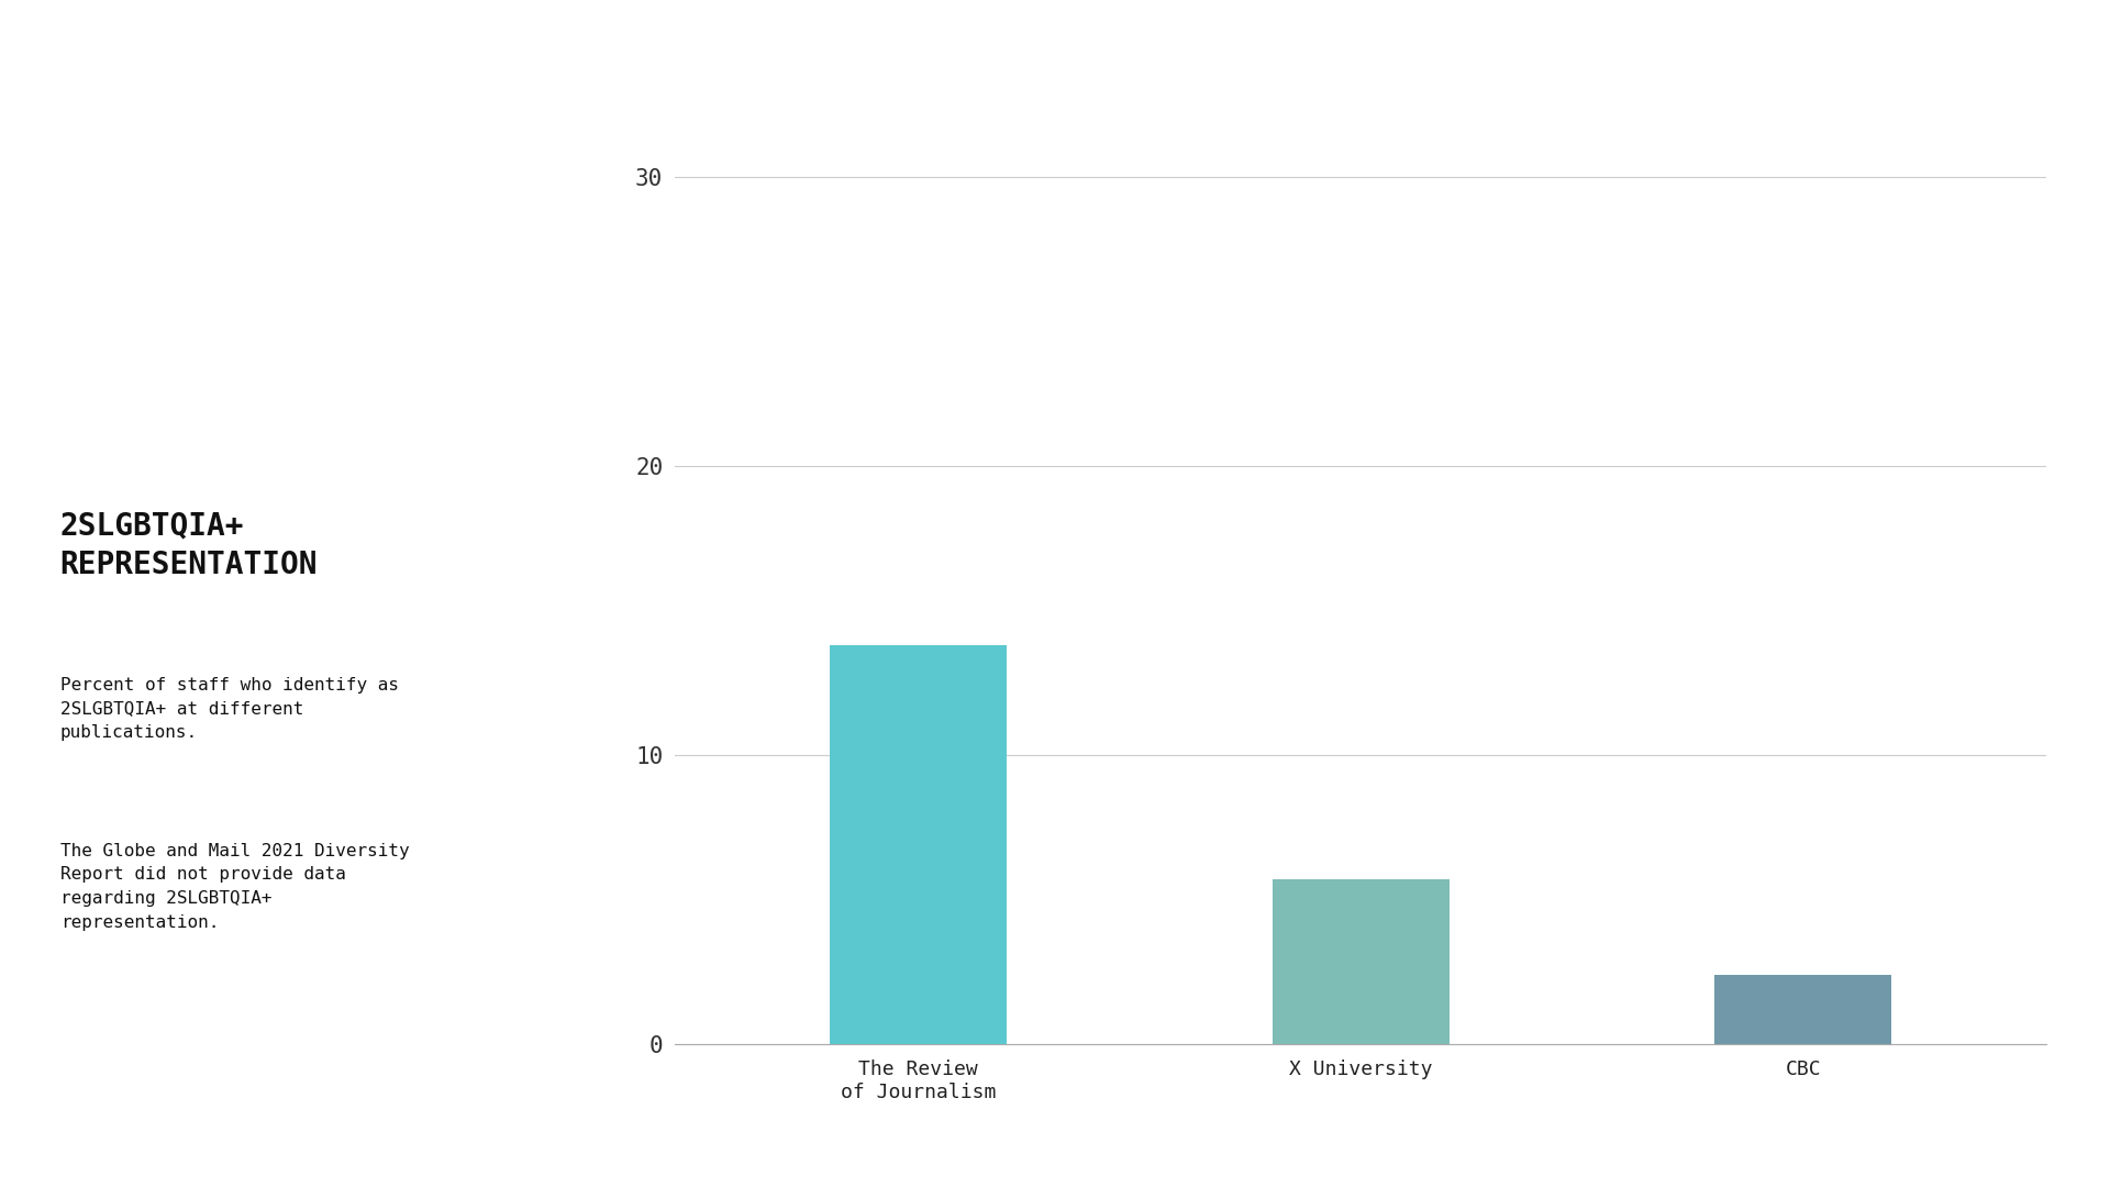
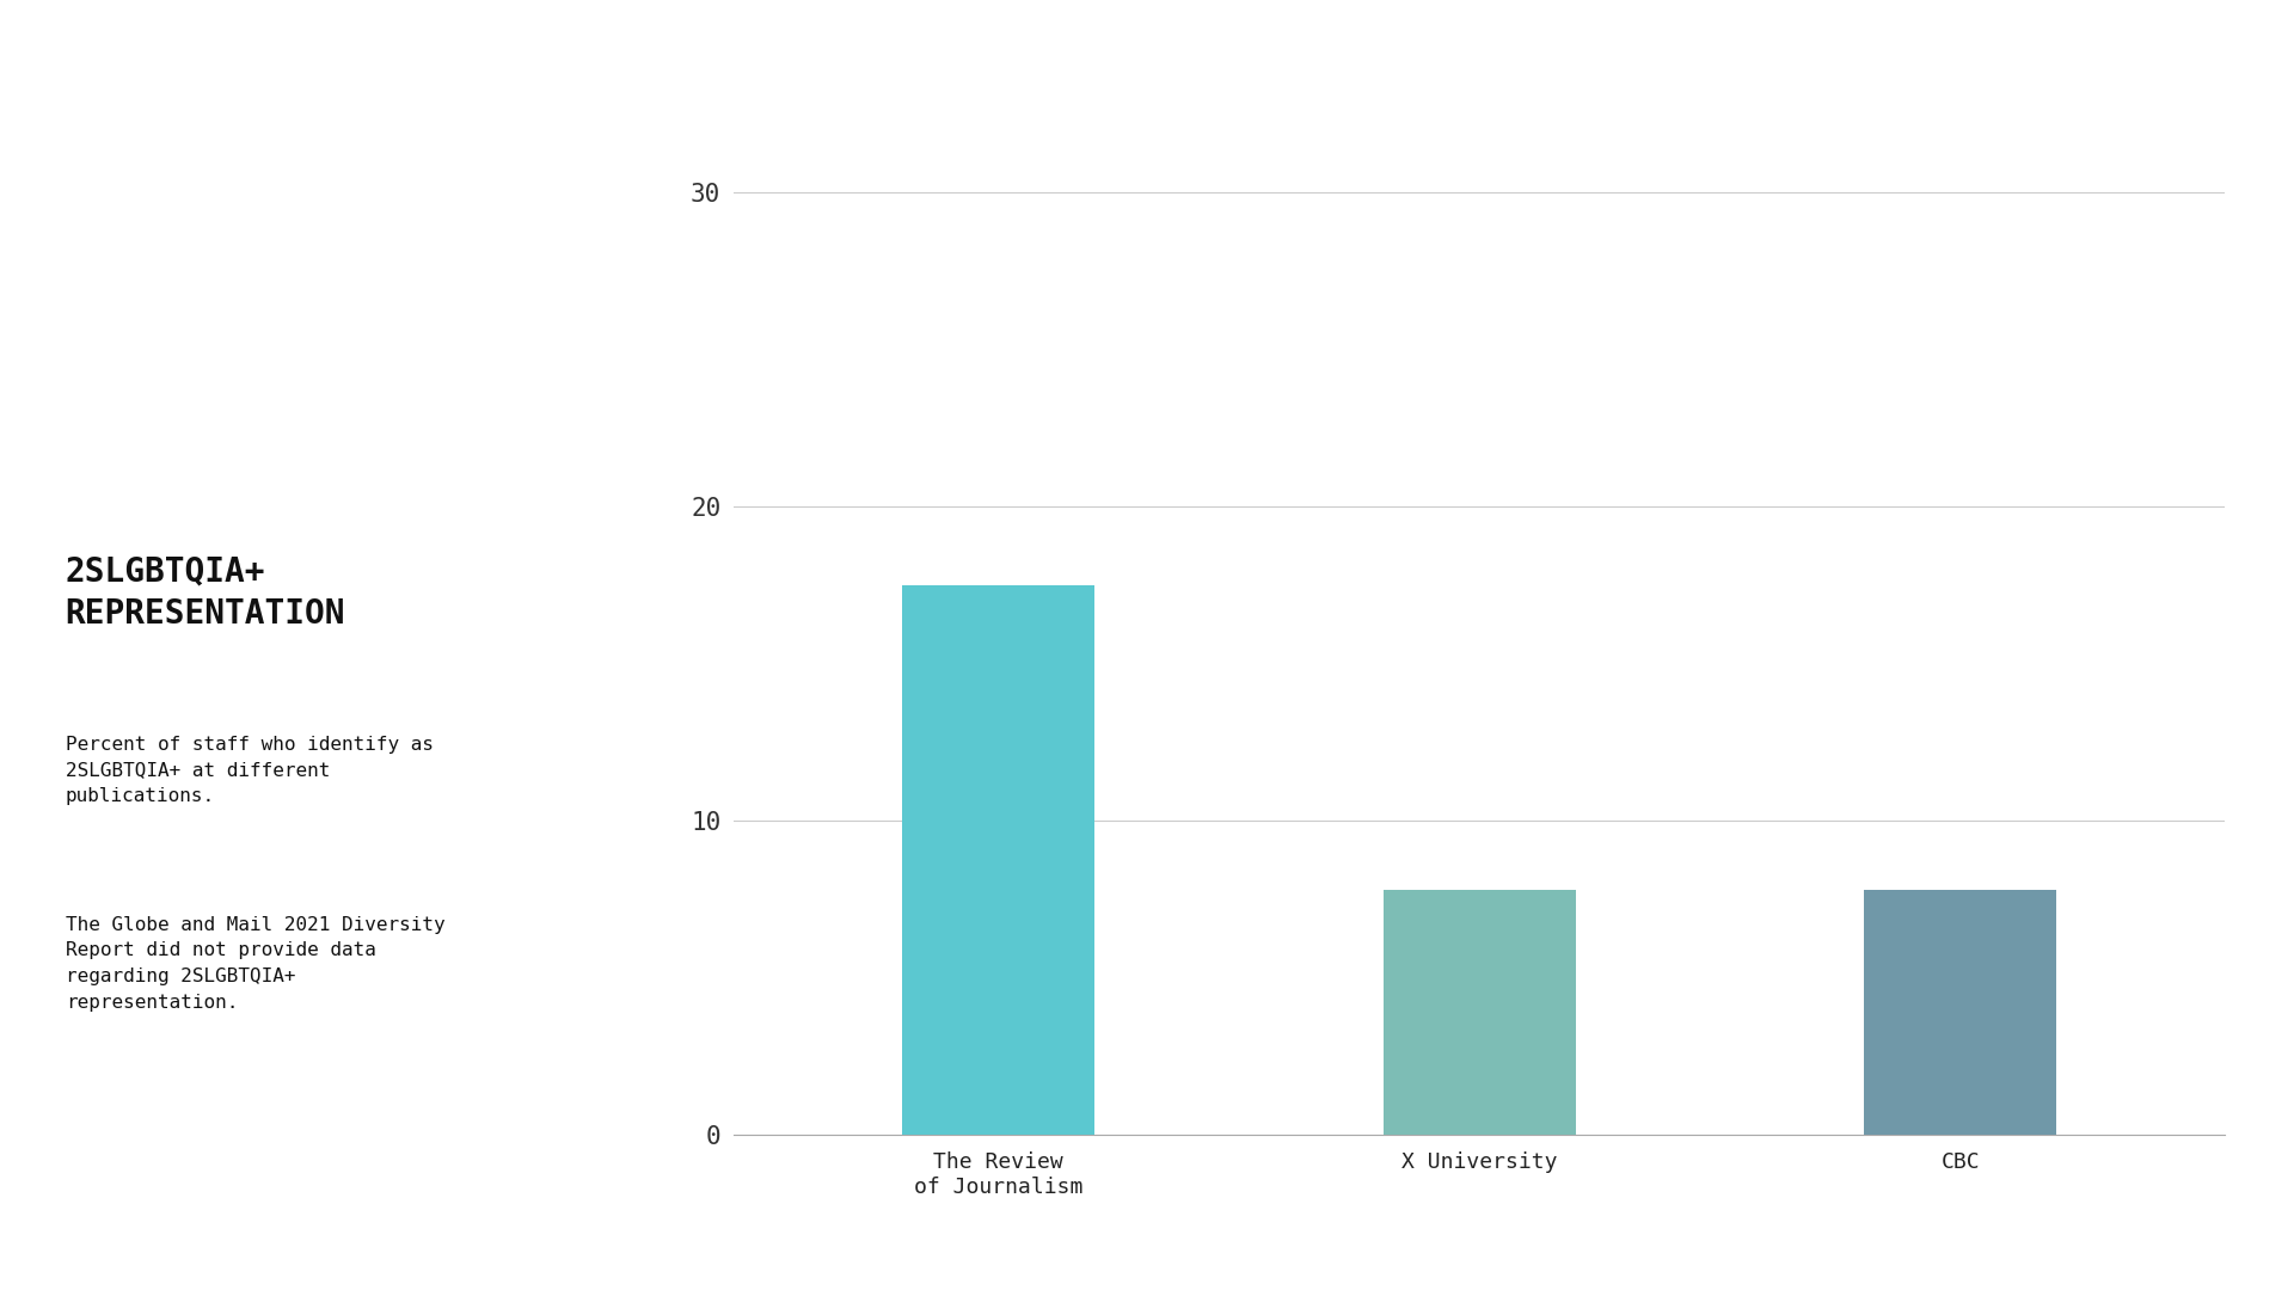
The Review of Journalism: 13.8 -> 17.5
X University: 5.7 -> 7.8
CBC: 2.4 -> 7.8
